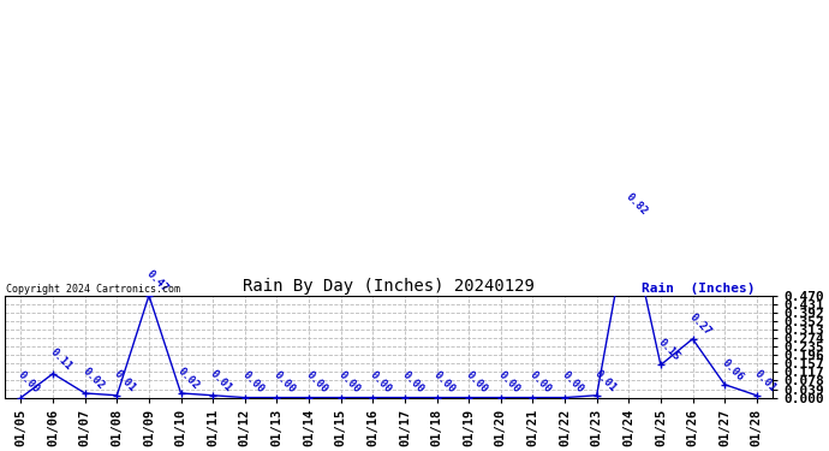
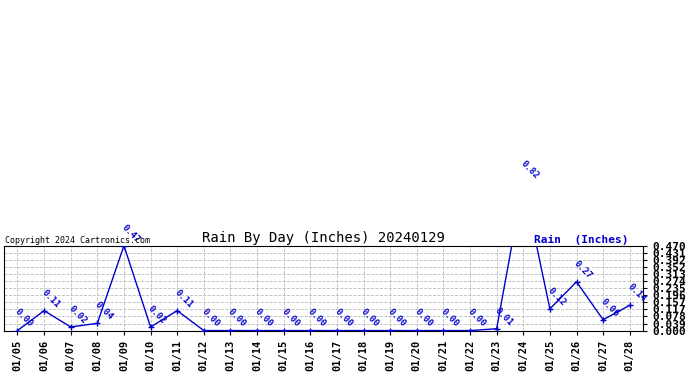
01/08: 0.01 -> 0.04
01/11: 0.01 -> 0.11
01/25: 0.15 -> 0.12
01/28: 0.01 -> 0.14
